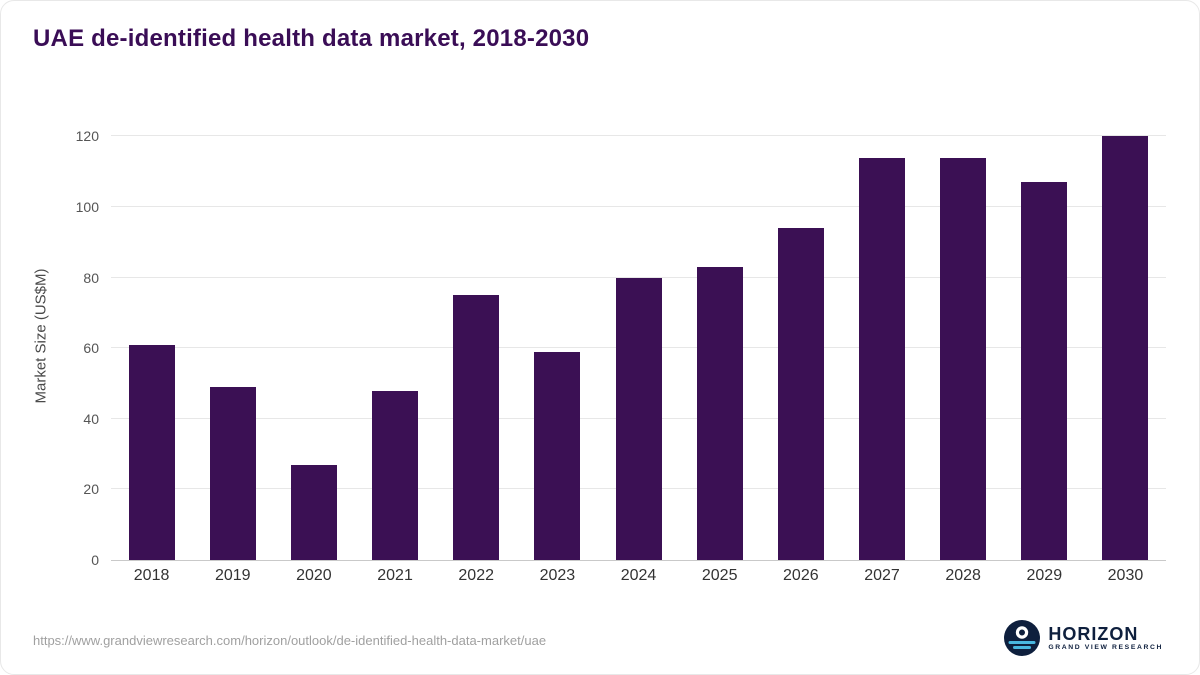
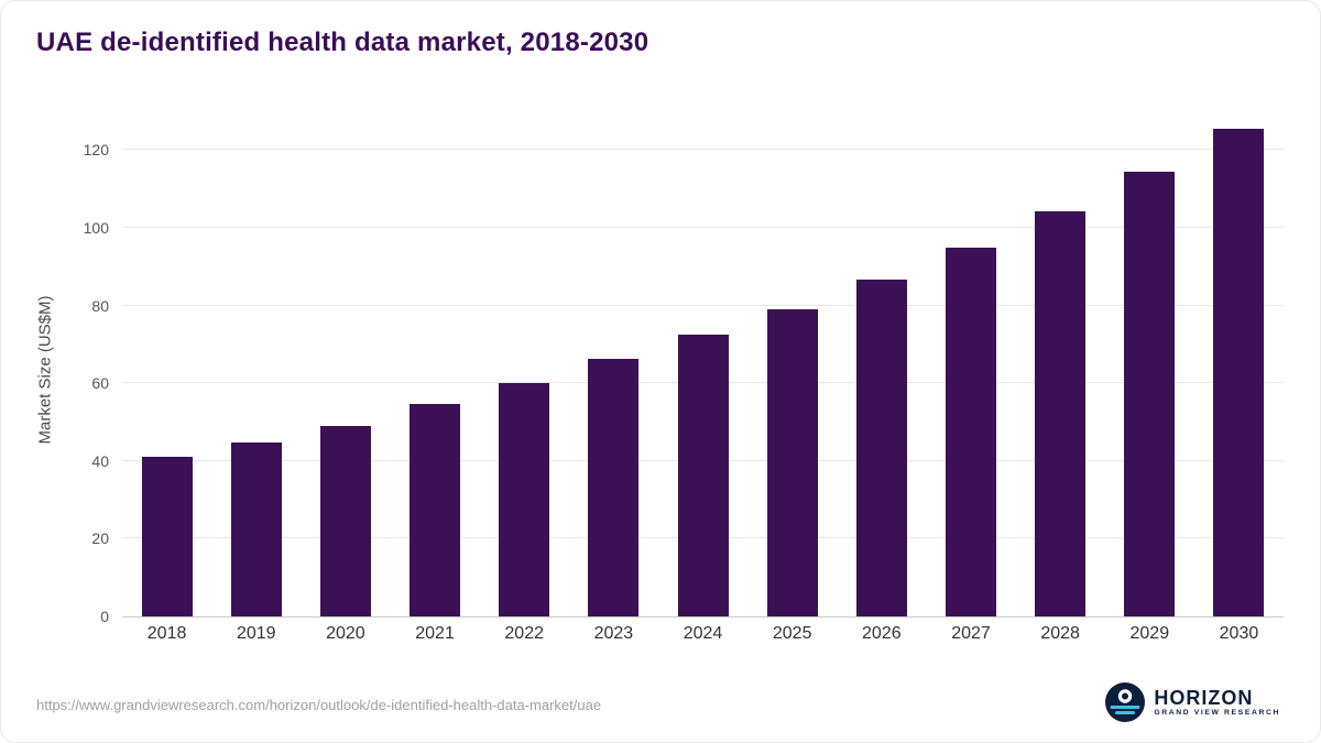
2018: 61 -> 41
2019: 49 -> 45
2020: 27 -> 49
2021: 48 -> 55
2022: 75 -> 60
2023: 59 -> 66
2024: 80 -> 72
2025: 83 -> 79
2026: 94 -> 87
2027: 114 -> 95
2028: 114 -> 104
2029: 107 -> 114
2030: 120 -> 126
